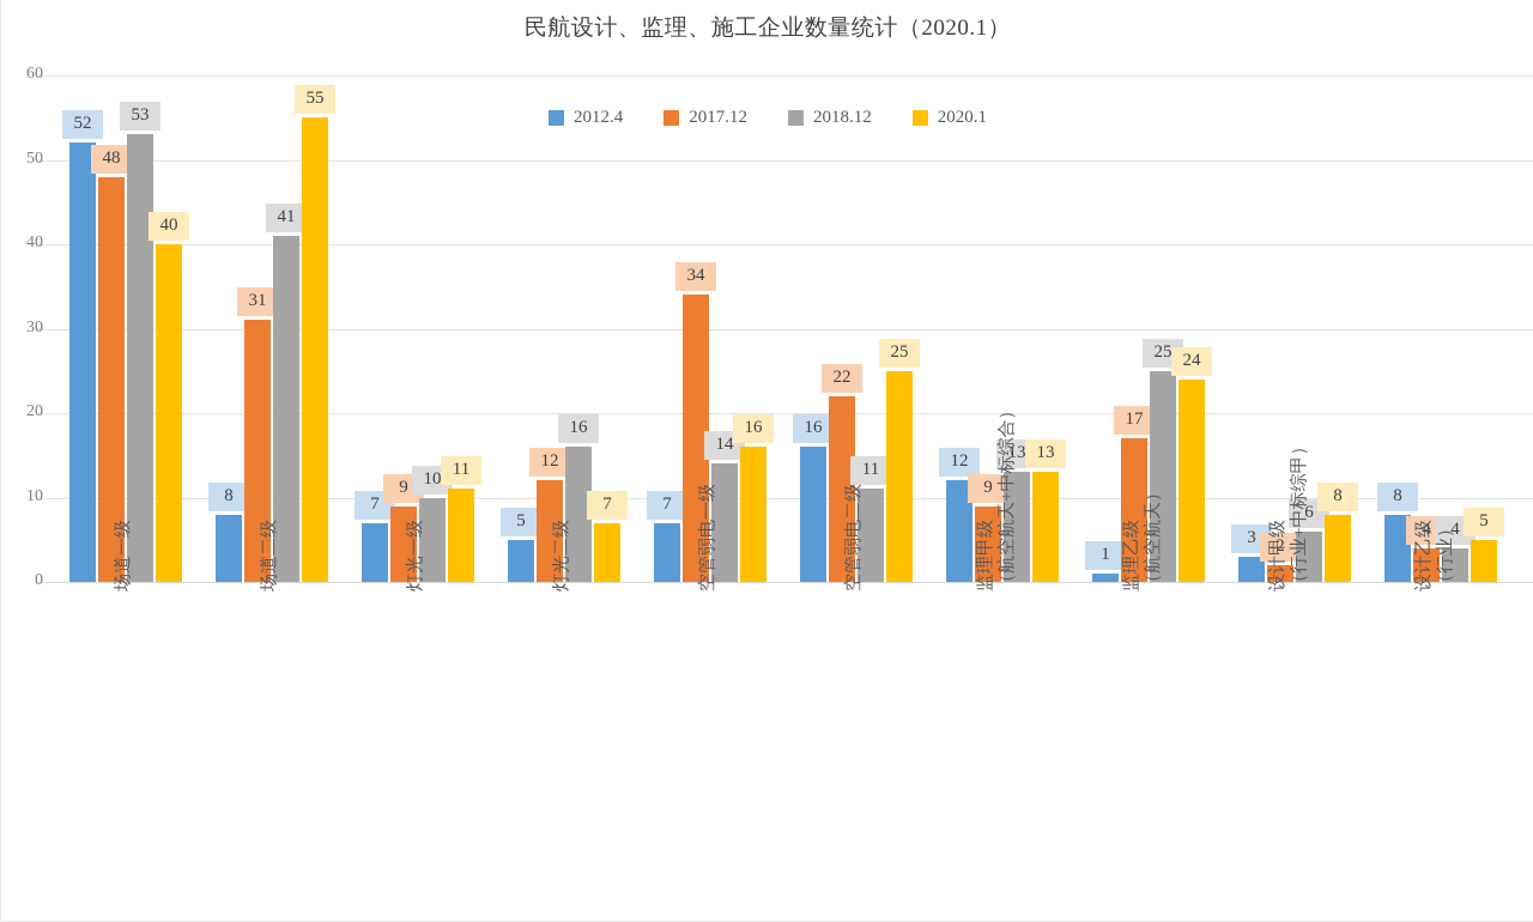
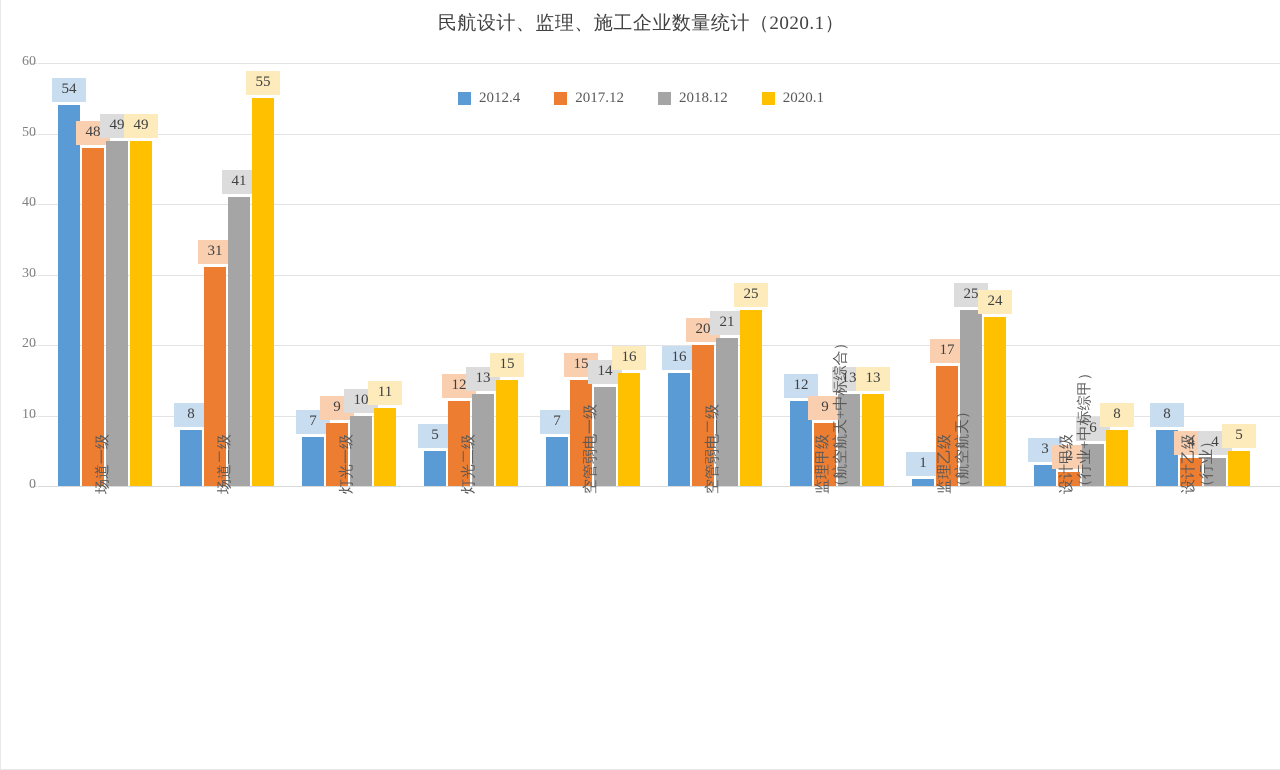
2012.4/场道一级: 52 -> 54
2018.12/场道一级: 53 -> 49
2020.1/场道一级: 40 -> 49
2018.12/灯光二级: 16 -> 13
2020.1/灯光二级: 7 -> 15
2017.12/空管弱电一级: 34 -> 15
2017.12/空管弱电二级: 22 -> 20
2018.12/空管弱电二级: 11 -> 21
